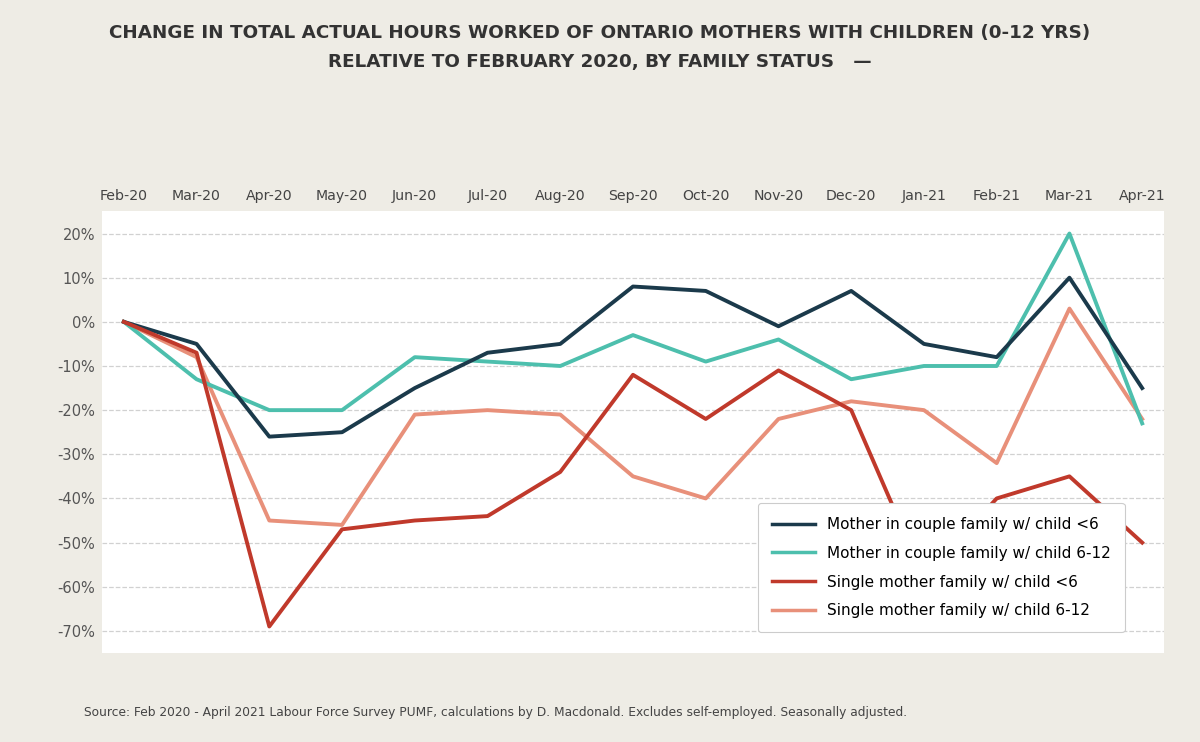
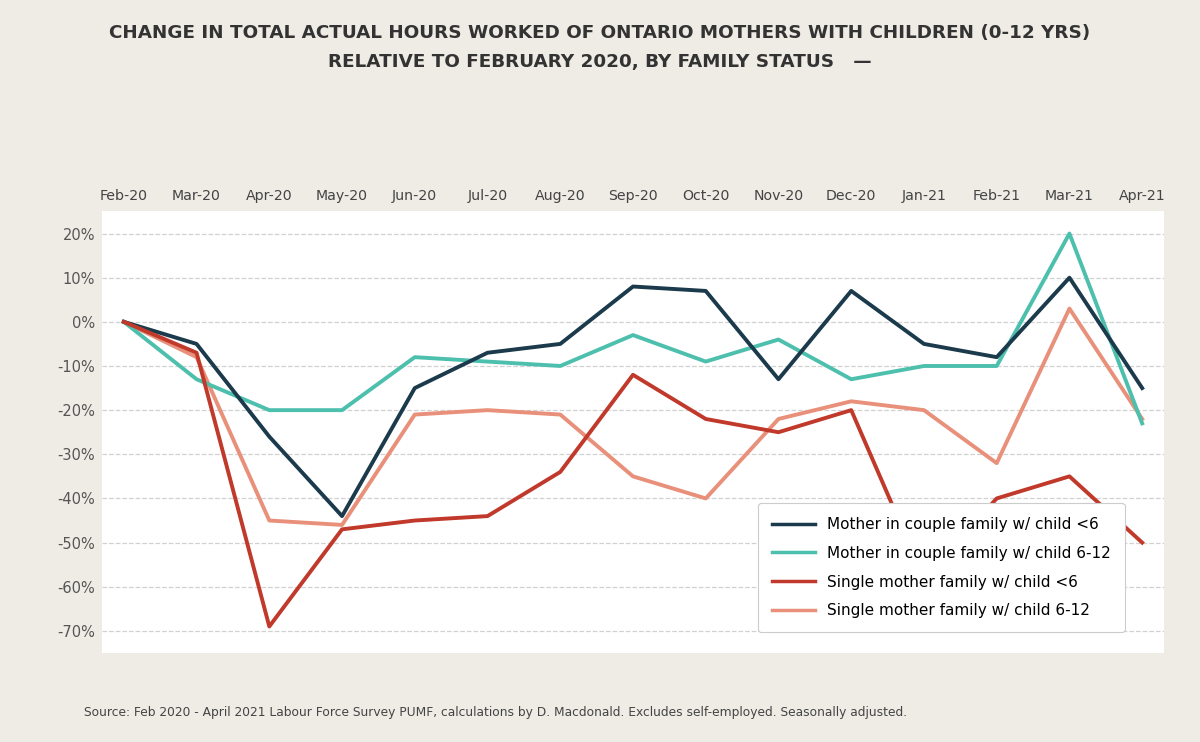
Mother in couple family w/ child <6/May-20: -25% -> -44%
Mother in couple family w/ child <6/Nov-20: -1% -> -13%
Single mother family w/ child <6/Nov-20: -11% -> -25%
